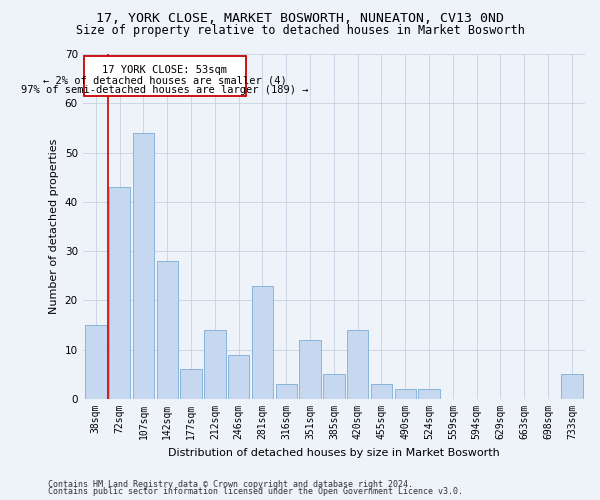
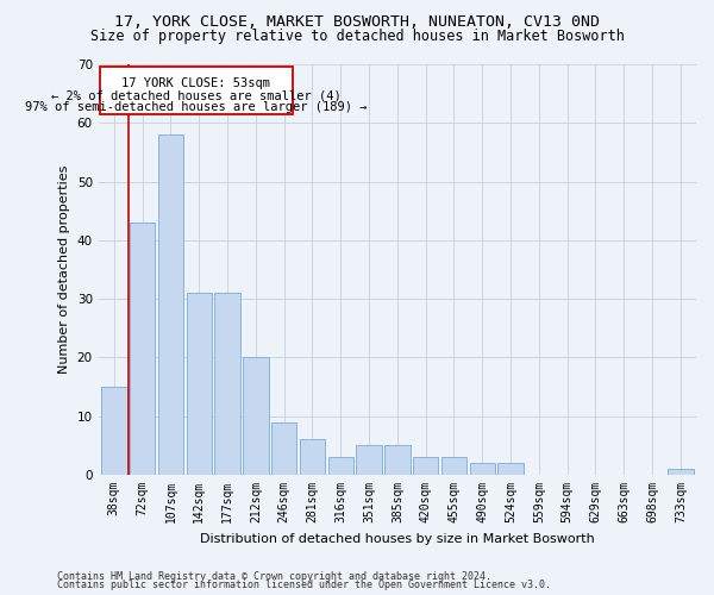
107sqm: 54 -> 58
142sqm: 28 -> 31
177sqm: 6 -> 31
212sqm: 14 -> 20
281sqm: 23 -> 6
351sqm: 12 -> 5
420sqm: 14 -> 3
733sqm: 5 -> 1
